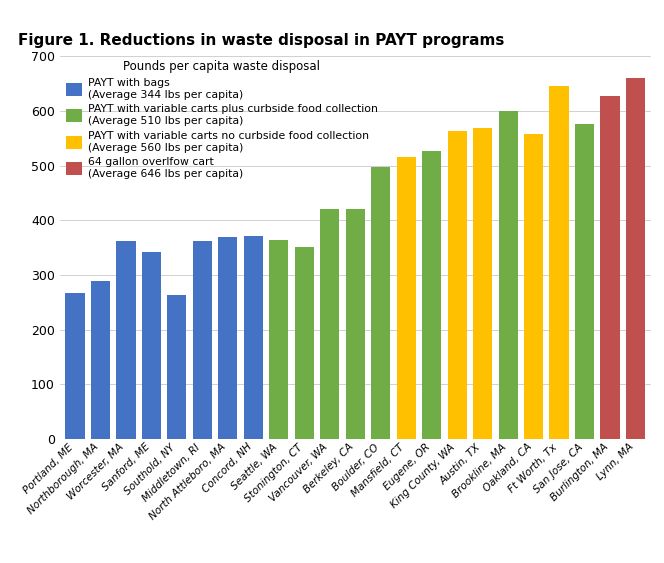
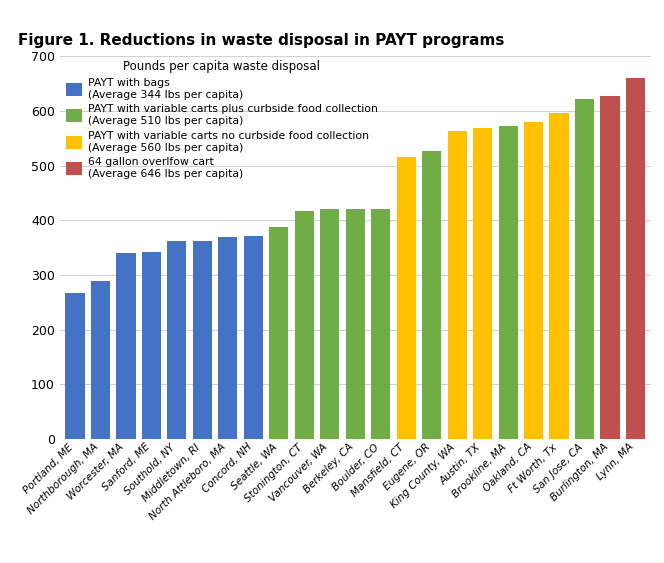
Worcester, MA: 362 -> 340
Southold, NY: 264 -> 362
Seattle, WA: 364 -> 388
Stonington, CT: 352 -> 418
Boulder, CO: 498 -> 421
Brookline, MA: 600 -> 573
Oakland, CA: 558 -> 580
Ft Worth, Tx: 646 -> 597
San Jose, CA: 576 -> 622
